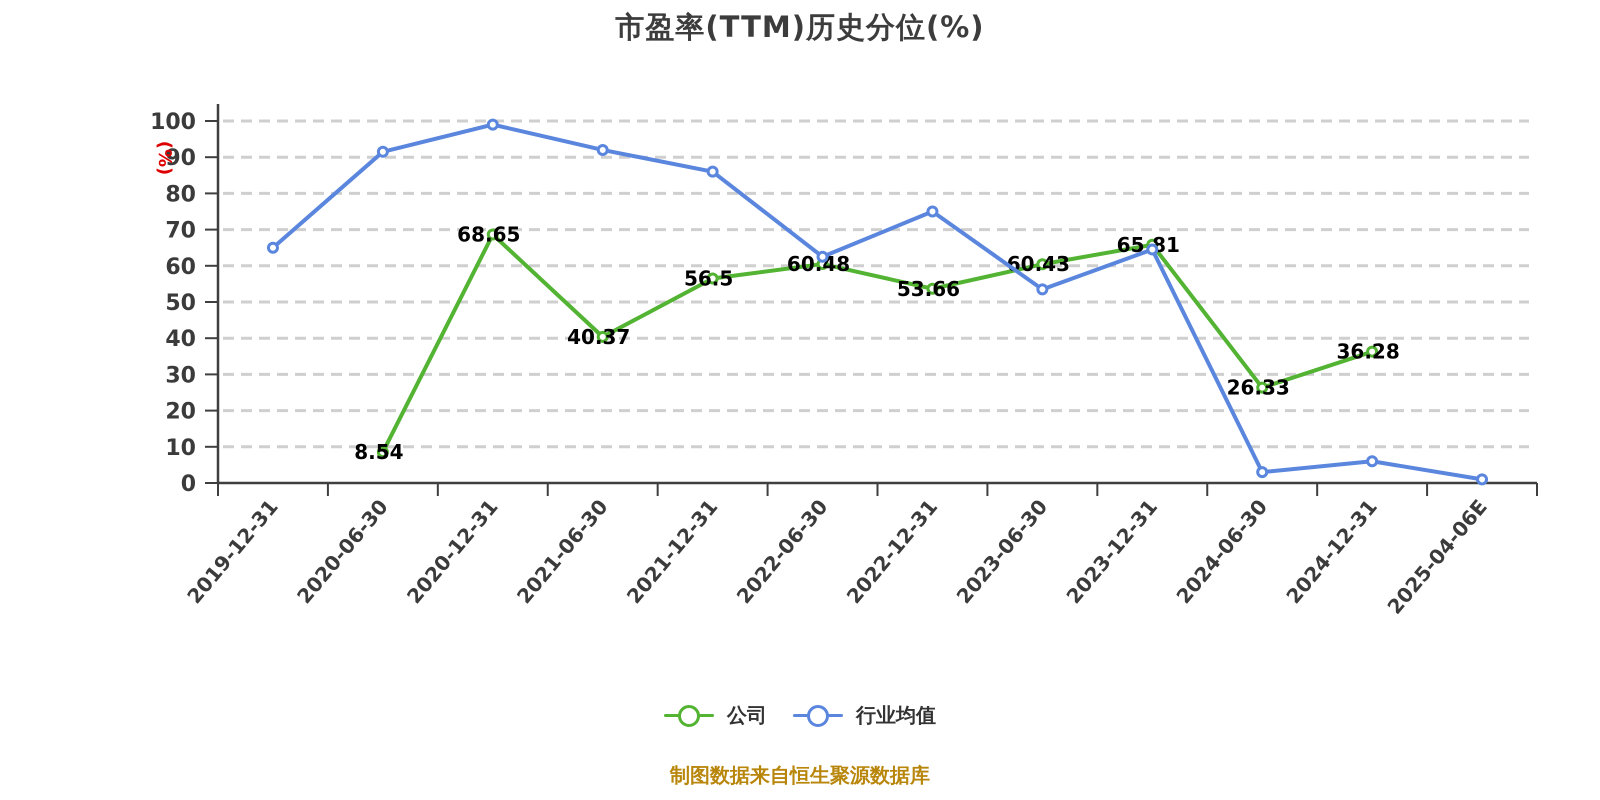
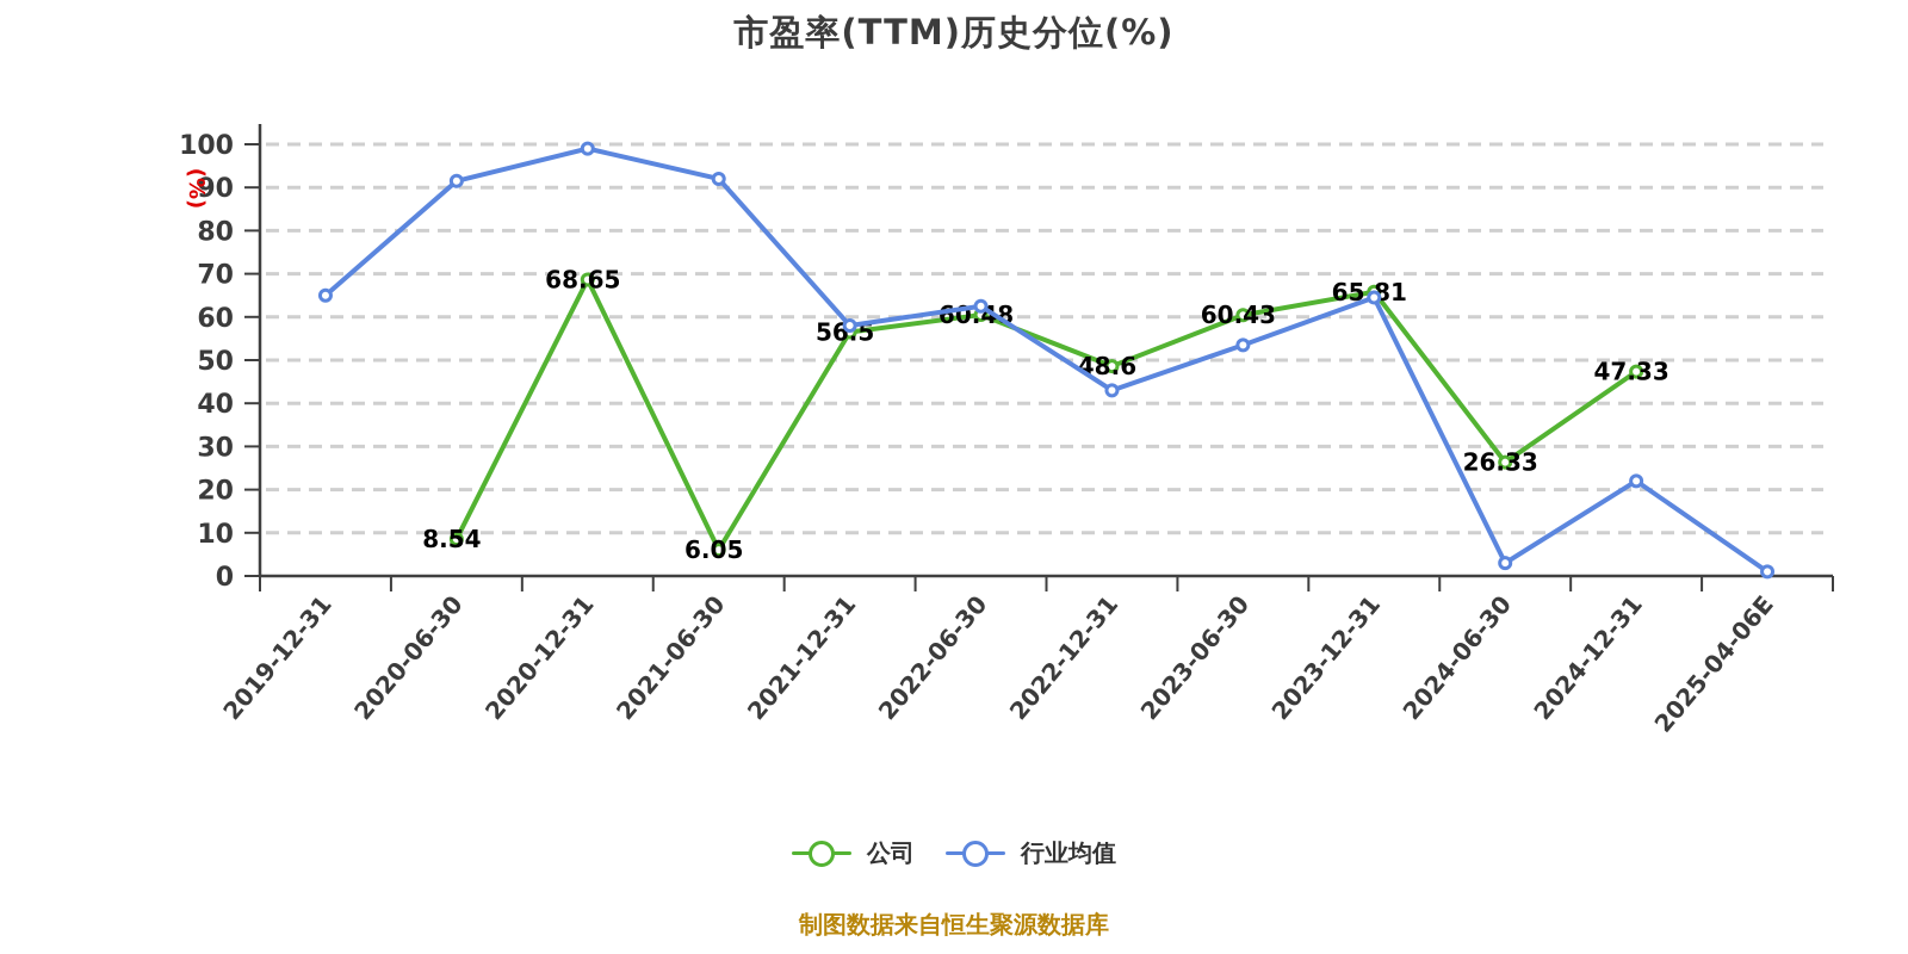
公司/2021-06-30: 40.37 -> 6.05
行业均值/2021-12-31: 86 -> 58
公司/2022-12-31: 53.66 -> 48.6
行业均值/2022-12-31: 75 -> 43
公司/2024-12-31: 36.28 -> 47.33
行业均值/2024-12-31: 6 -> 22
